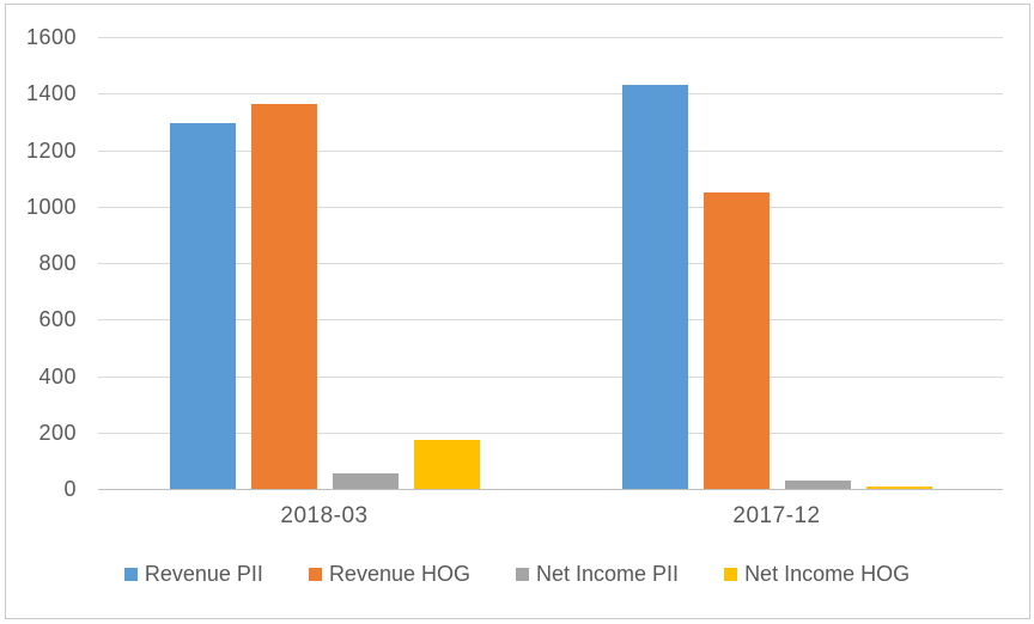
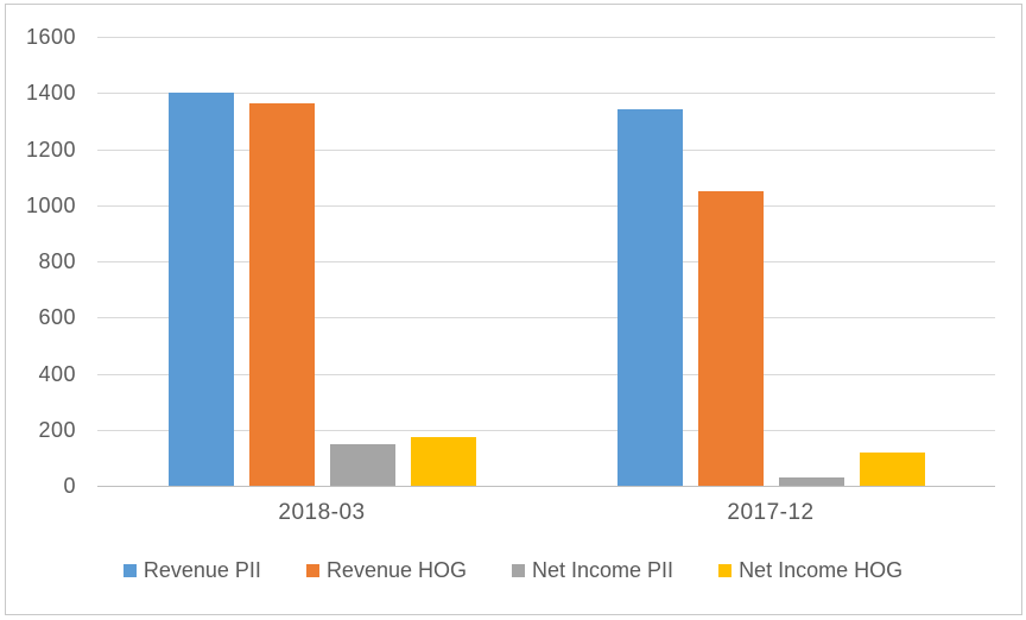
Revenue PII/2018-03: 1300 -> 1400
Net Income PII/2018-03: 60 -> 150
Revenue PII/2017-12: 1430 -> 1340
Net Income HOG/2017-12: 10 -> 120
